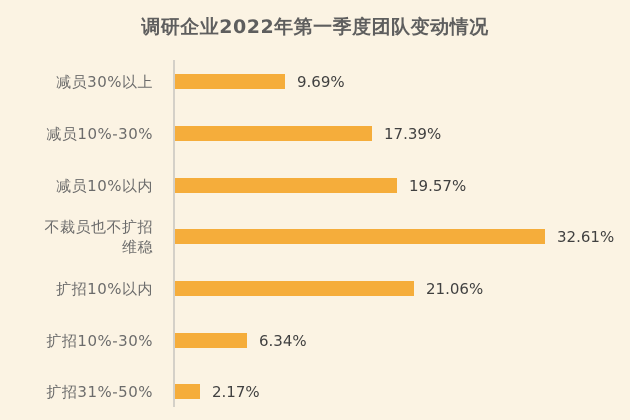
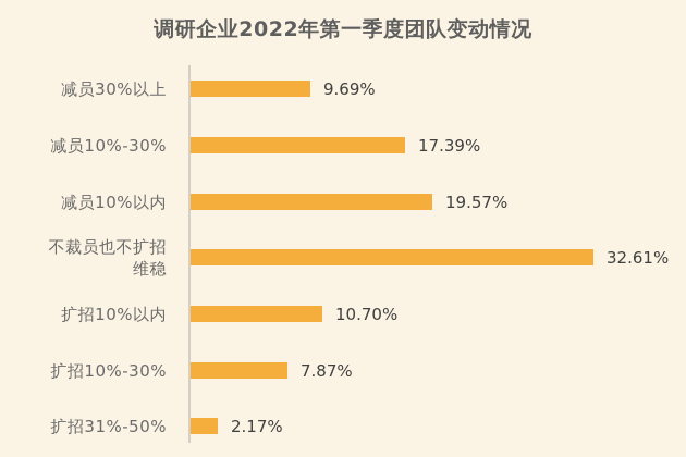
扩招10%以内: 21.06% -> 10.70%
扩招10%-30%: 6.34% -> 7.87%
